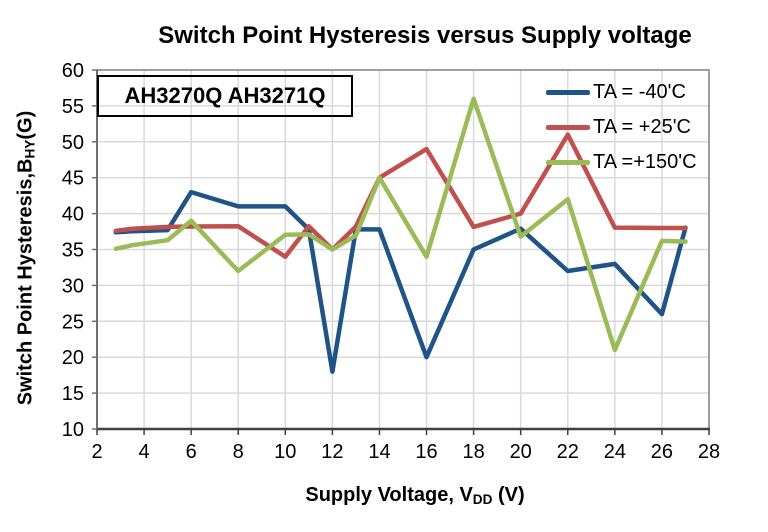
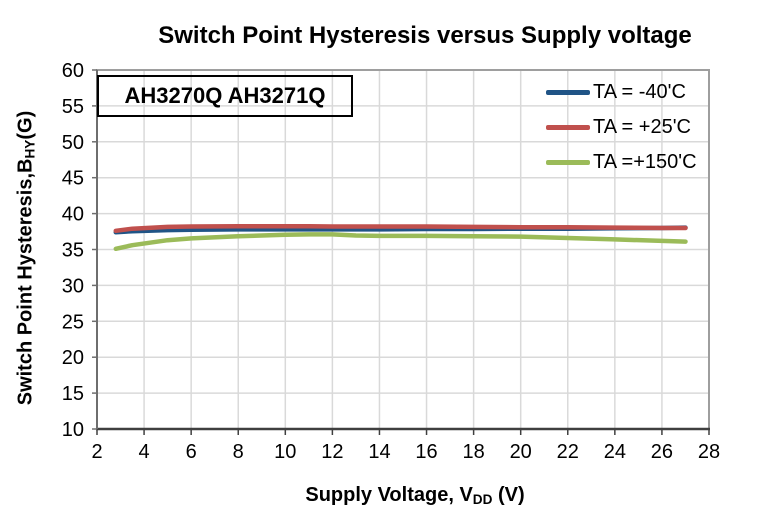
TA = -40'C/6: 43 -> 38
TA =+150'C/6: 39 -> 37
TA = -40'C/8: 41 -> 38
TA =+150'C/8: 32 -> 37
TA = -40'C/10: 41 -> 38
TA = +25'C/10: 34 -> 38
TA = -40'C/12: 18 -> 38
TA = +25'C/12: 35 -> 38
TA =+150'C/12: 35 -> 37
TA = +25'C/14: 45 -> 38
TA =+150'C/14: 45 -> 37
TA = -40'C/16: 20 -> 38
TA = +25'C/16: 49 -> 38
TA =+150'C/16: 34 -> 37
TA = -40'C/18: 35 -> 38
TA =+150'C/18: 56 -> 37
TA = +25'C/20: 40 -> 38
TA = -40'C/22: 32 -> 38
TA = +25'C/22: 51 -> 38
TA =+150'C/22: 42 -> 37
TA = -40'C/24: 33 -> 38
TA =+150'C/24: 21 -> 36
TA = -40'C/26: 26 -> 38
